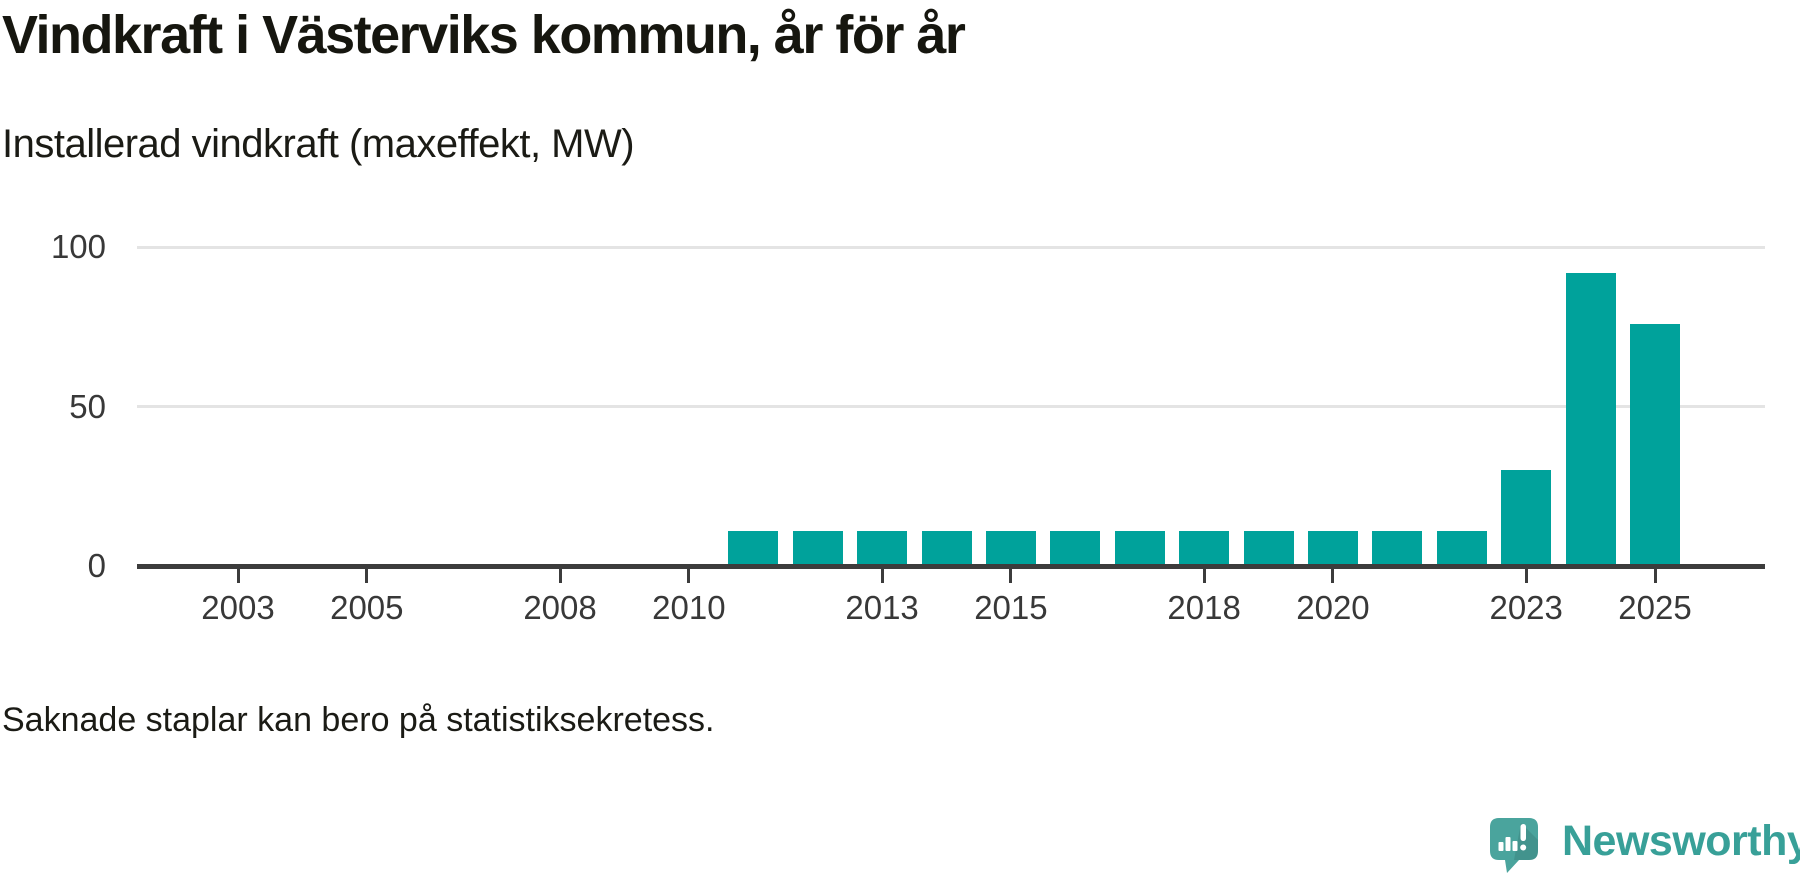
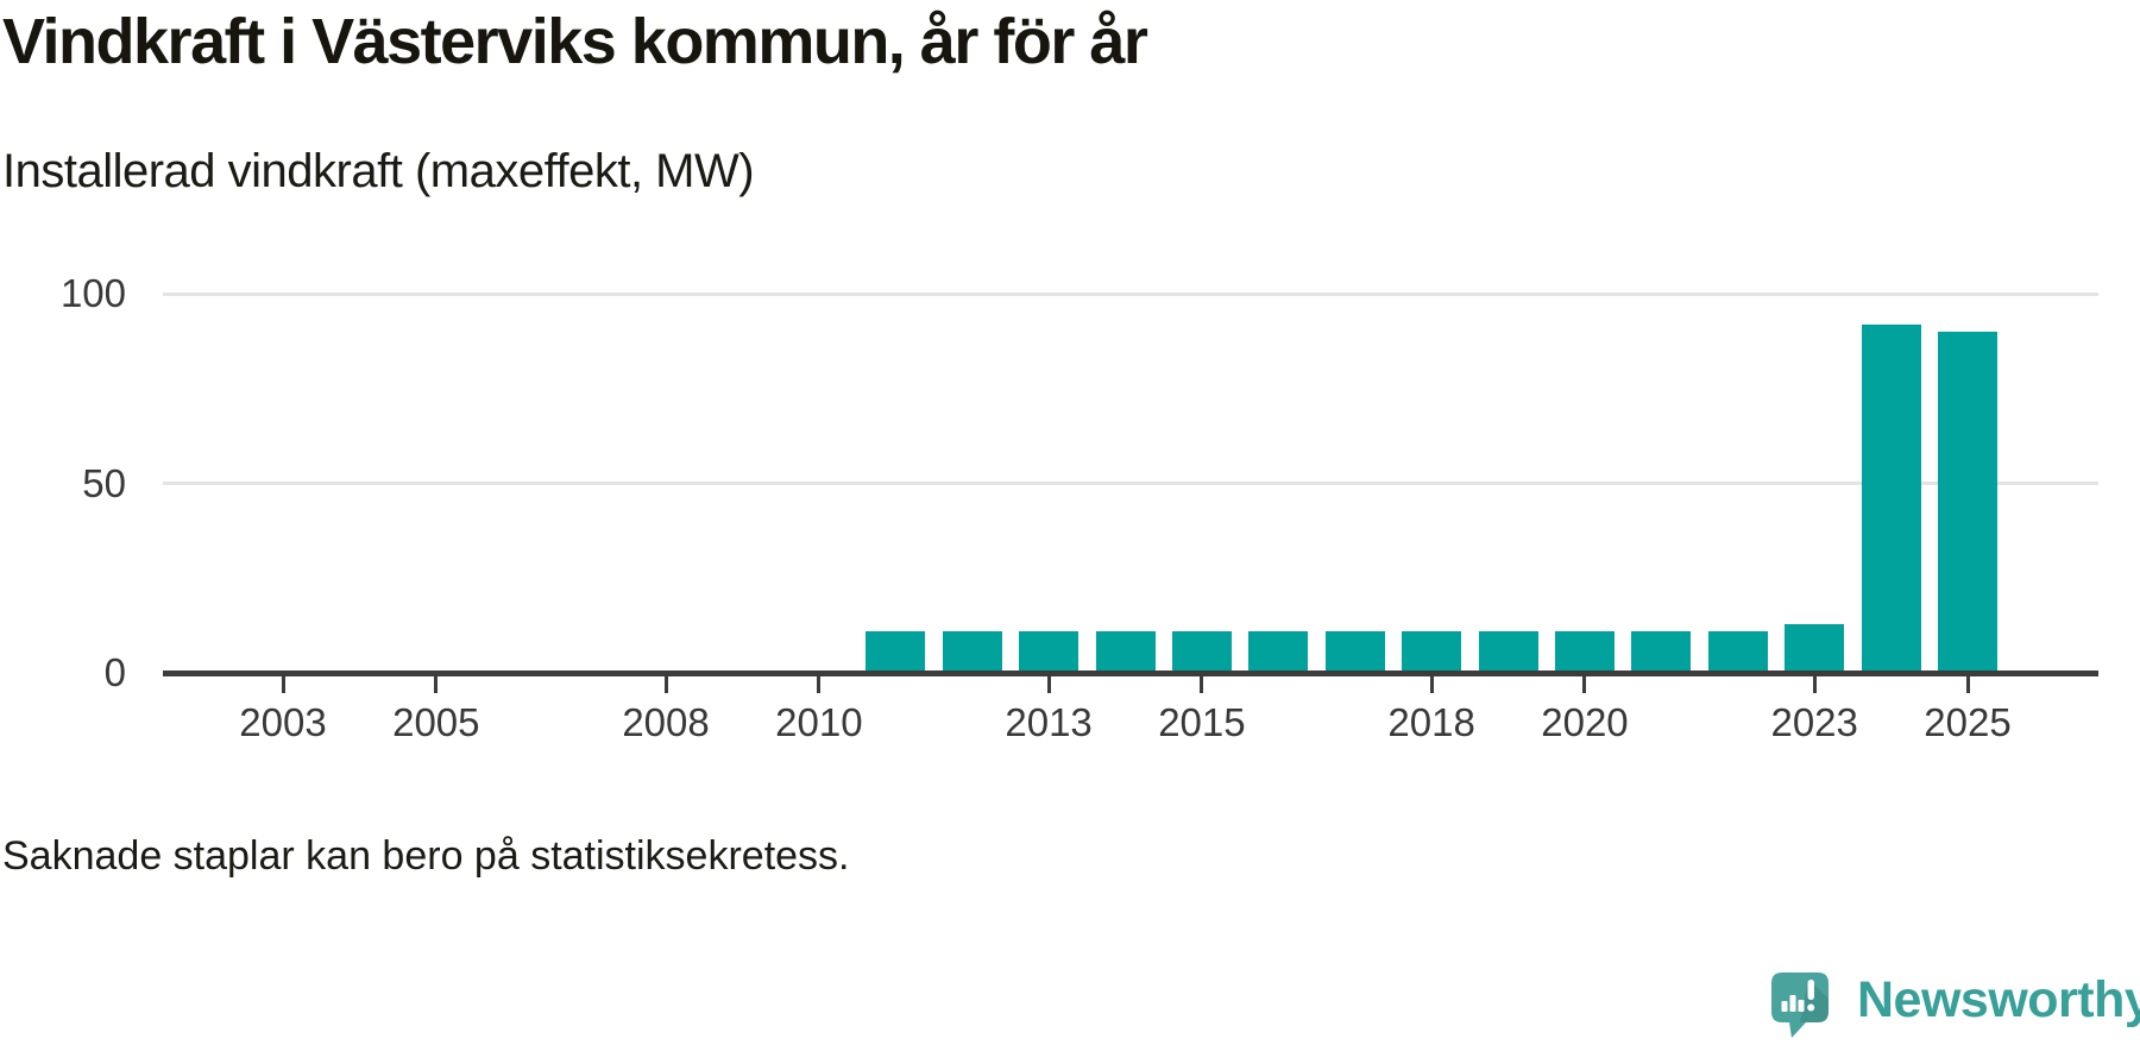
2023: 30 -> 13
2025: 76 -> 90
